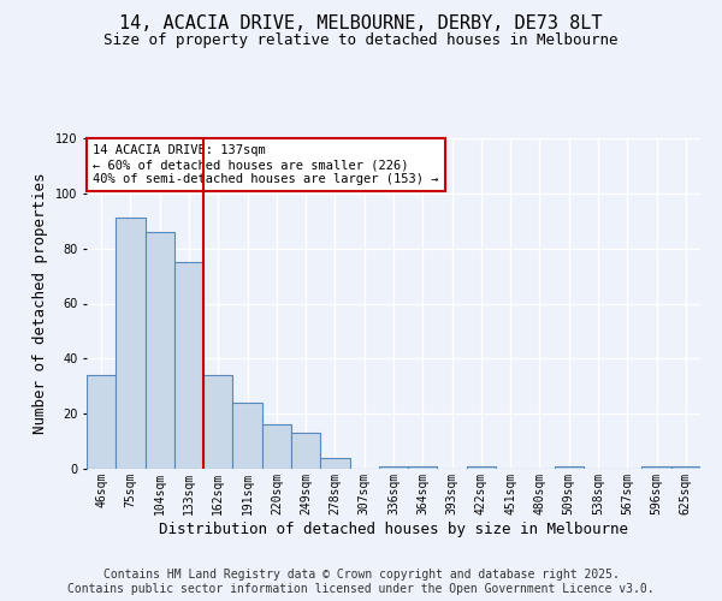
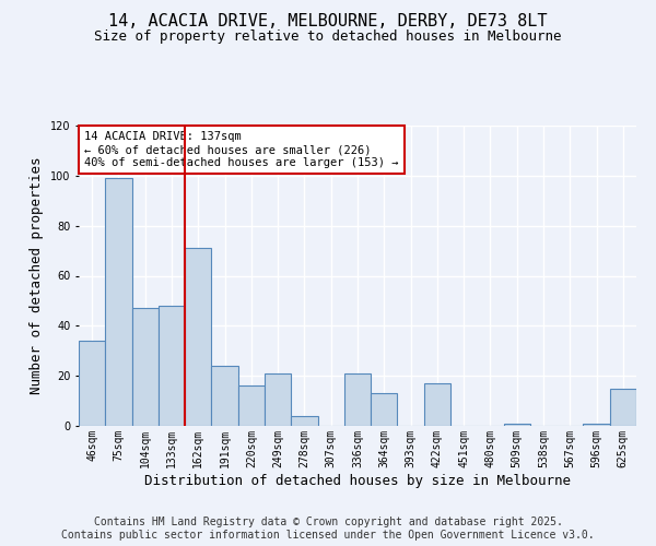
75sqm: 91 -> 99
104sqm: 86 -> 47
133sqm: 75 -> 48
162sqm: 34 -> 71
249sqm: 13 -> 21
336sqm: 1 -> 21
364sqm: 1 -> 13
422sqm: 1 -> 17
625sqm: 1 -> 15
